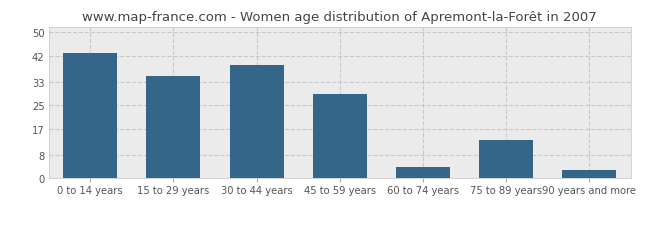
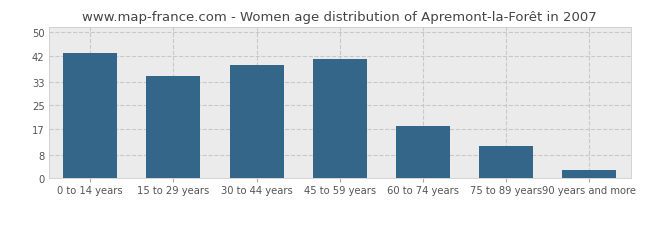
45 to 59 years: 29 -> 41
60 to 74 years: 4 -> 18
75 to 89 years: 13 -> 11
